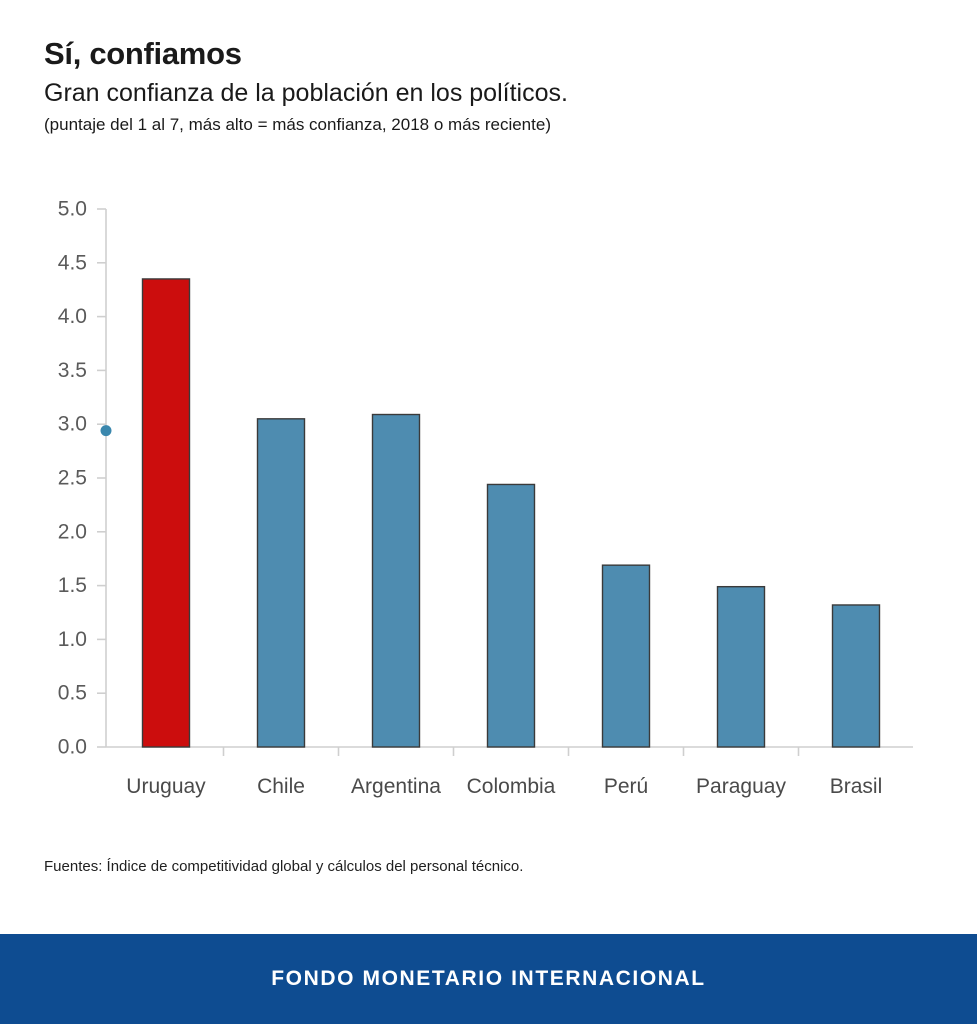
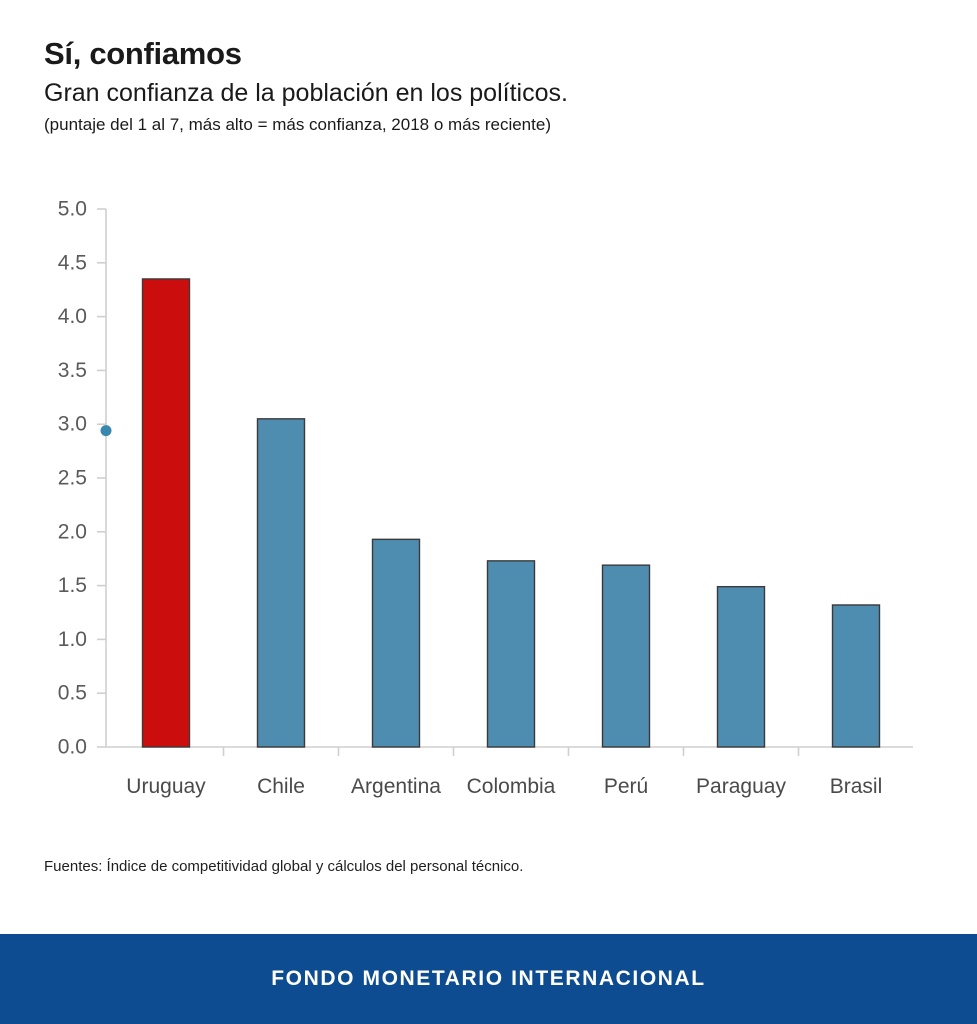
Argentina: 3.09 -> 1.93
Colombia: 2.44 -> 1.73
